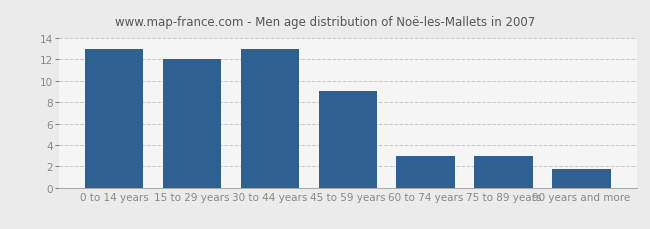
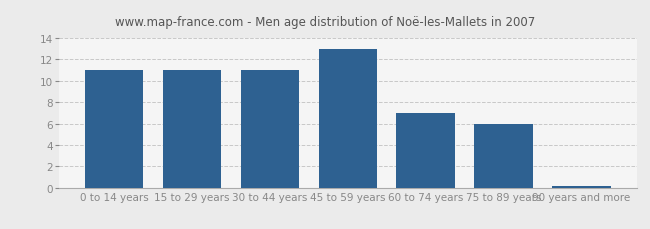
0 to 14 years: 13.0 -> 11.0
15 to 29 years: 12.0 -> 11.0
30 to 44 years: 13.0 -> 11.0
45 to 59 years: 9.0 -> 13.0
60 to 74 years: 3.0 -> 7.0
75 to 89 years: 3.0 -> 6.0
90 years and more: 1.7 -> 0.1
